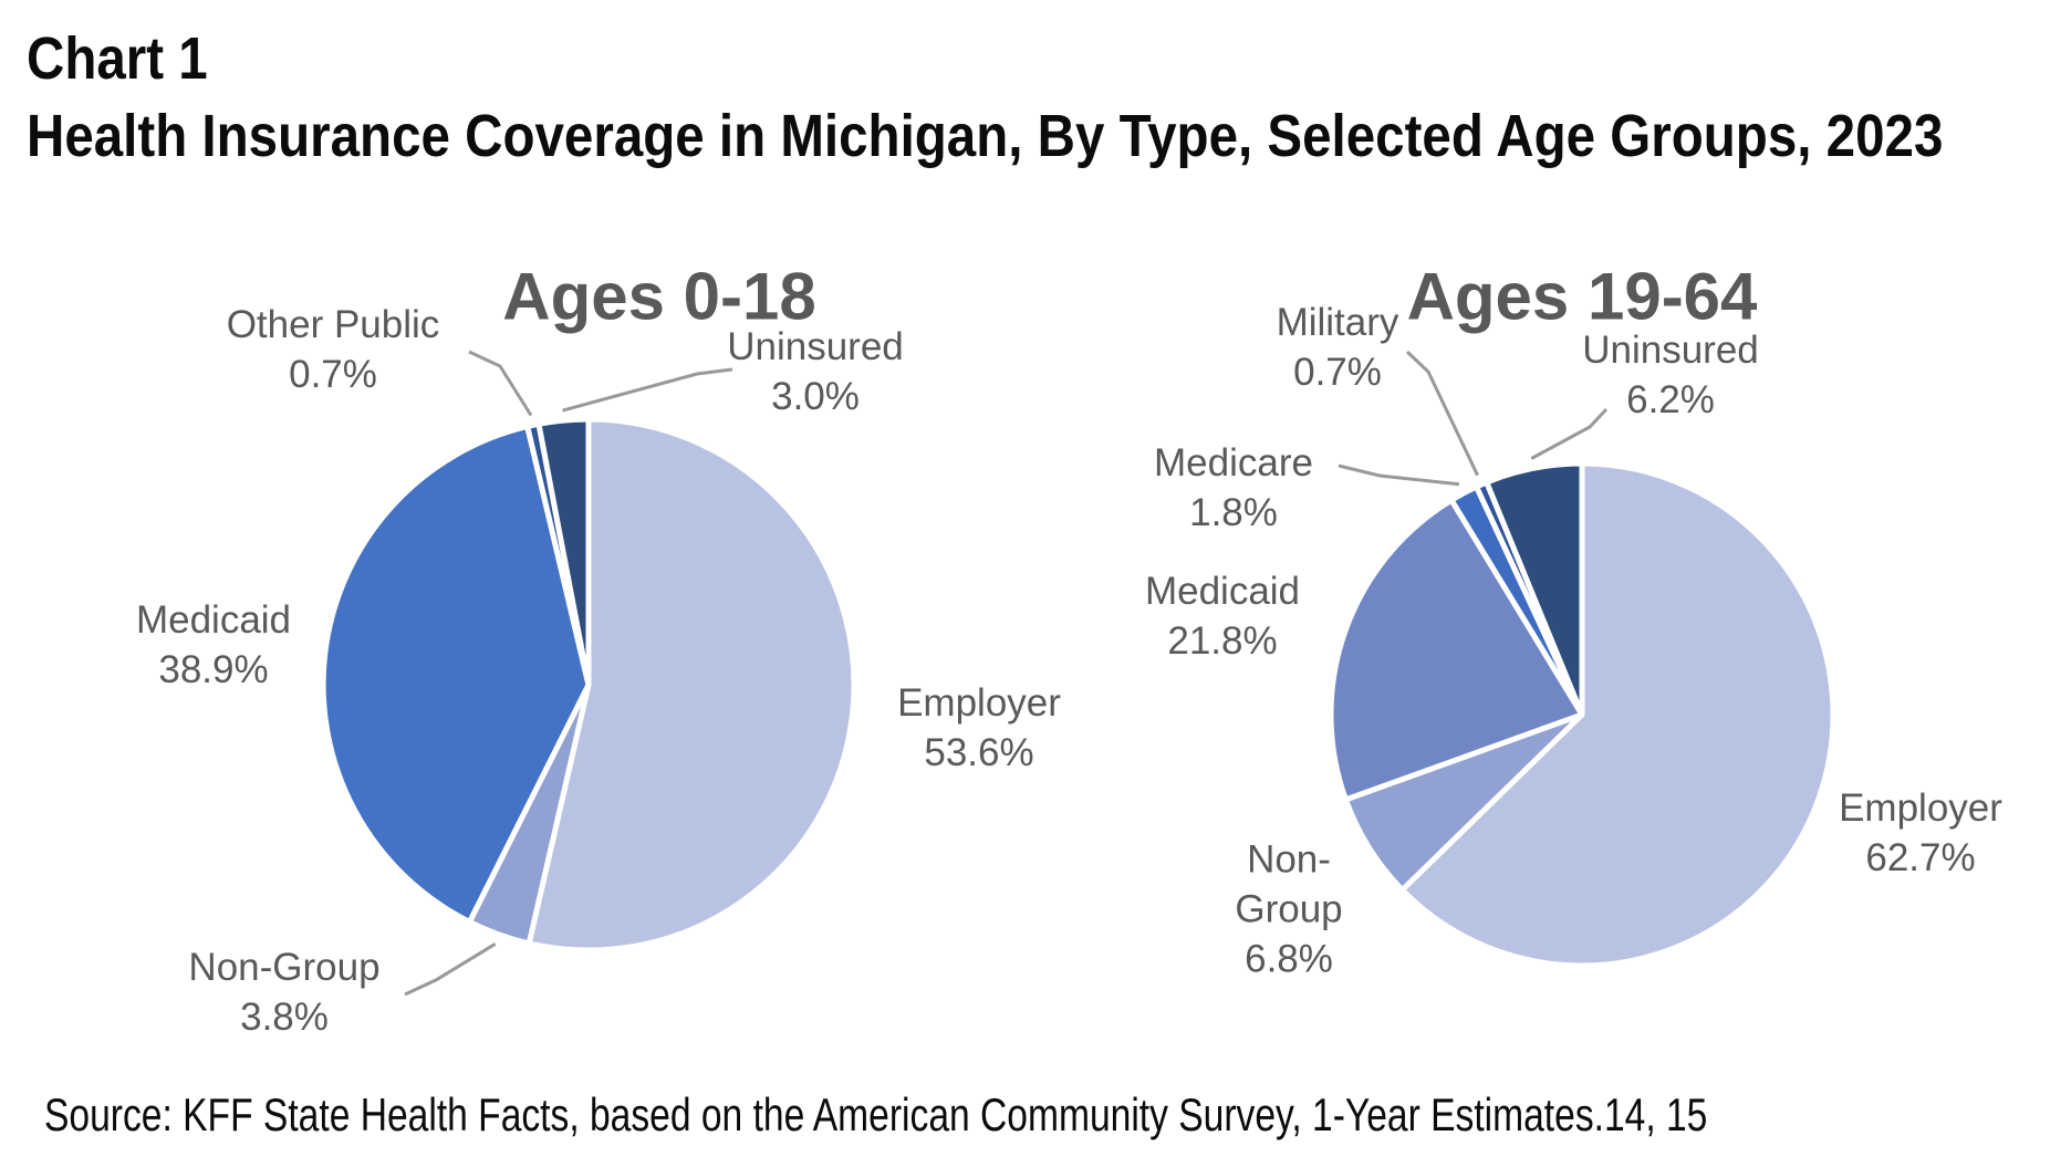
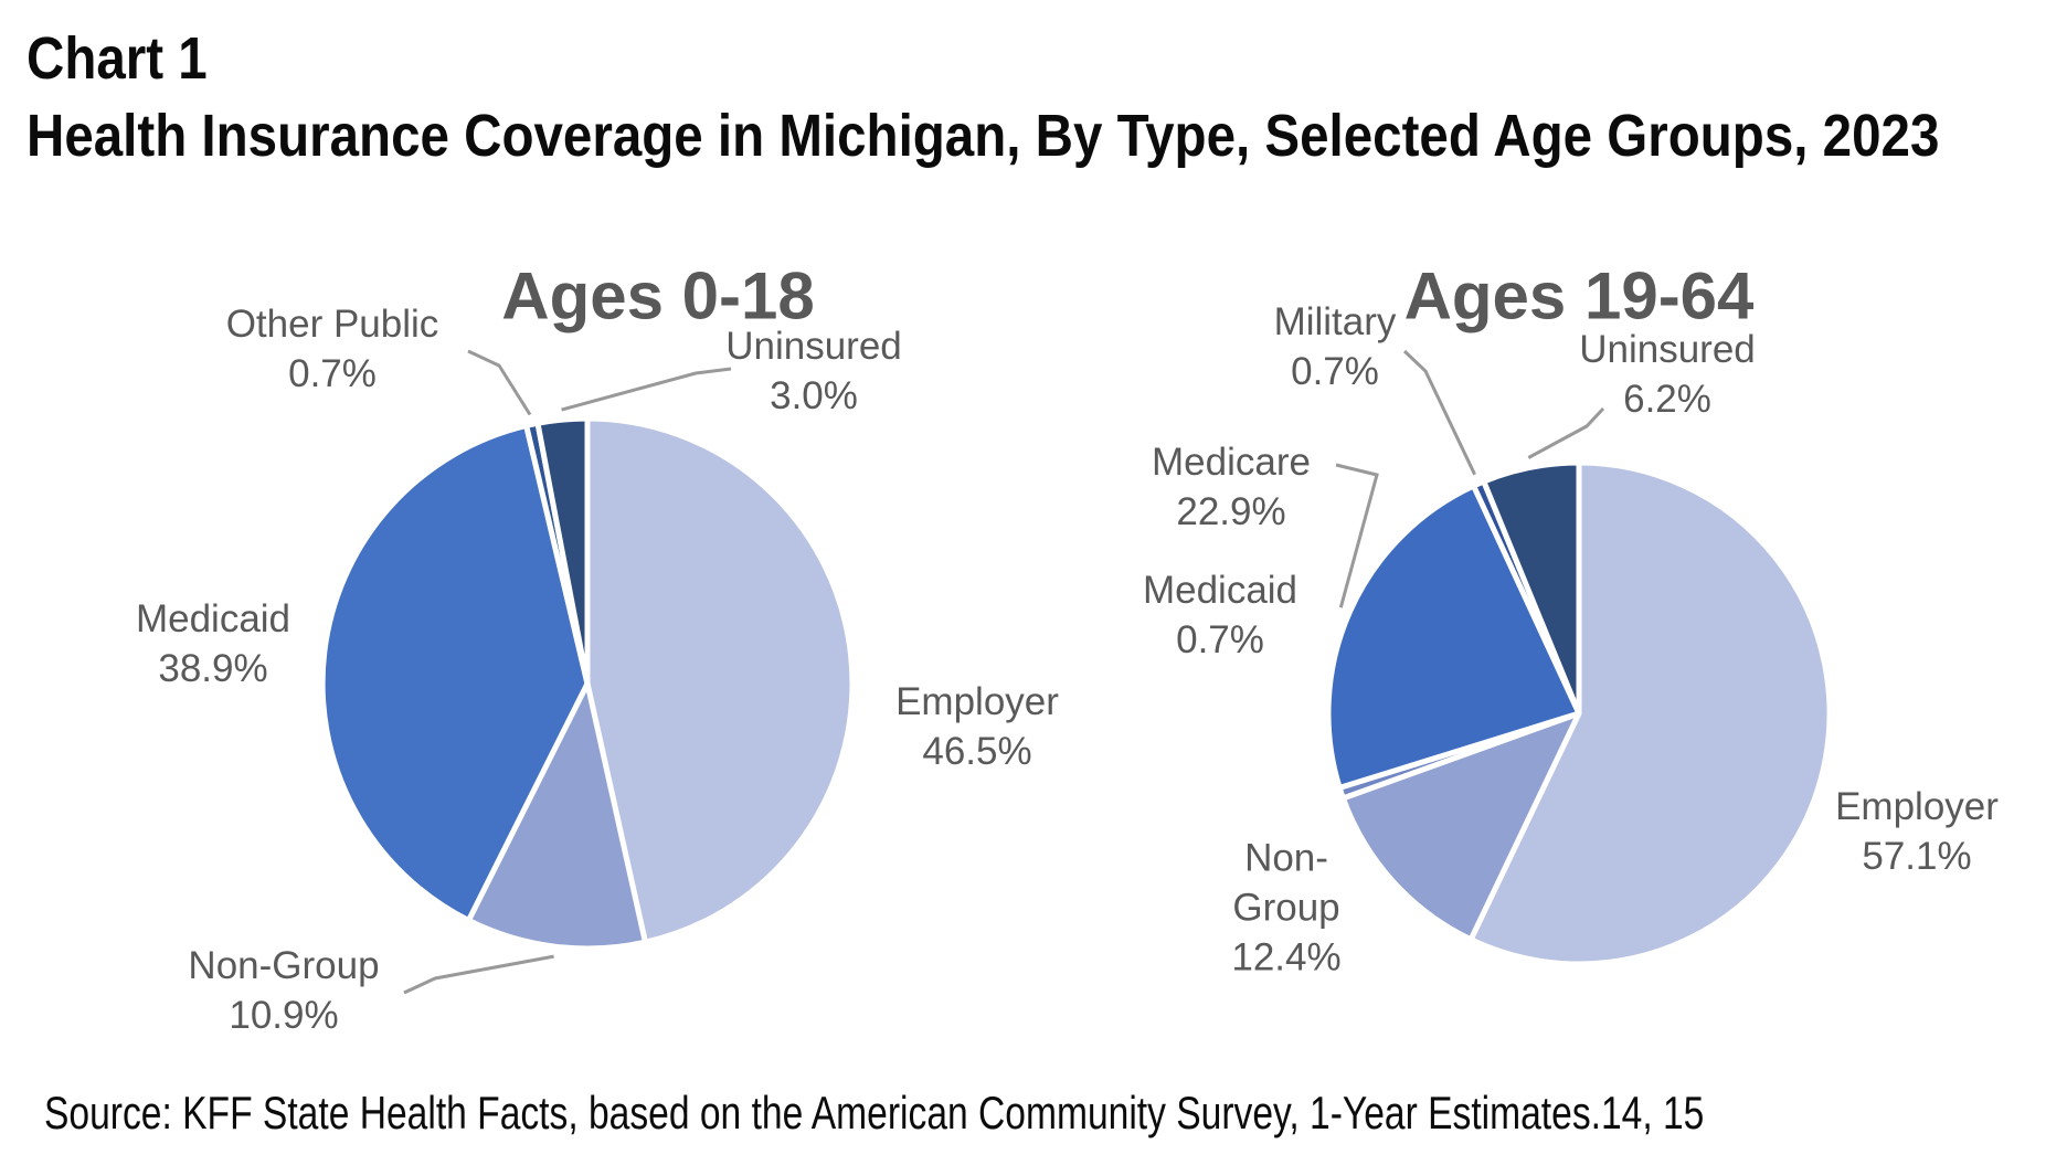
Ages 0-18/Employer: 53.6% -> 46.5%
Ages 0-18/Non-Group: 3.8% -> 10.9%
Ages 19-64/Employer: 62.7% -> 57.1%
Ages 19-64/Non-Group: 6.8% -> 12.4%
Ages 19-64/Medicaid: 21.8% -> 0.7%
Ages 19-64/Medicare: 1.8% -> 22.9%
